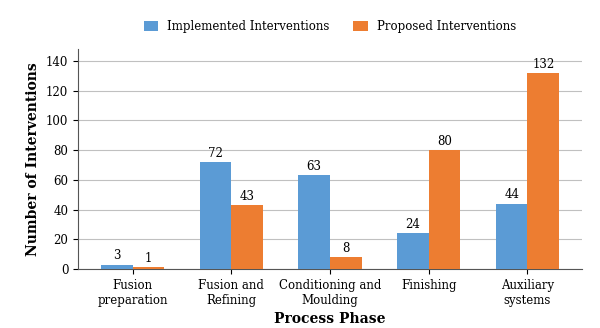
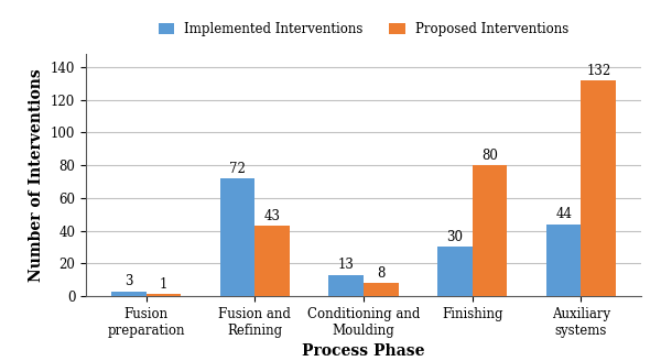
Implemented Interventions/Conditioning and Moulding: 63 -> 13
Implemented Interventions/Finishing: 24 -> 30
